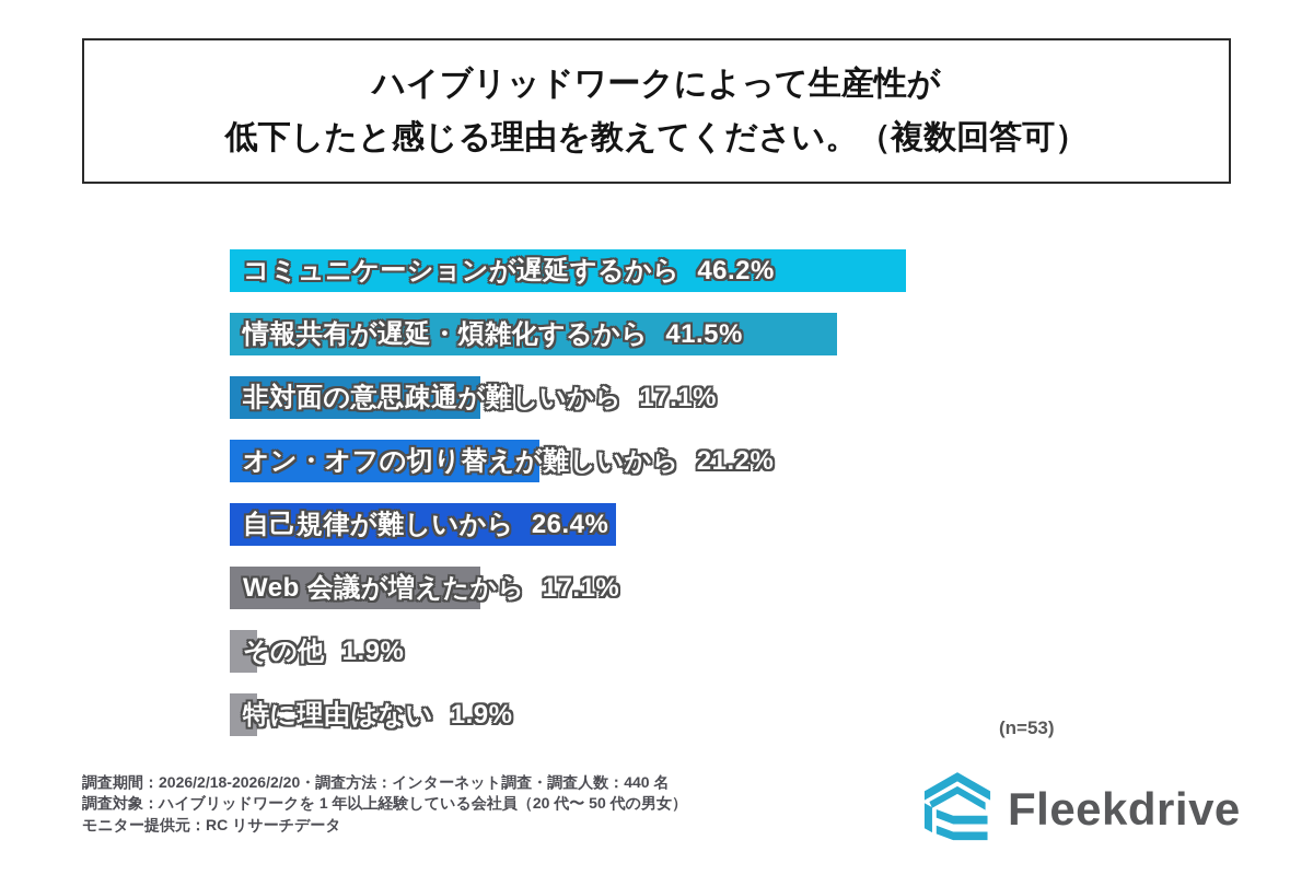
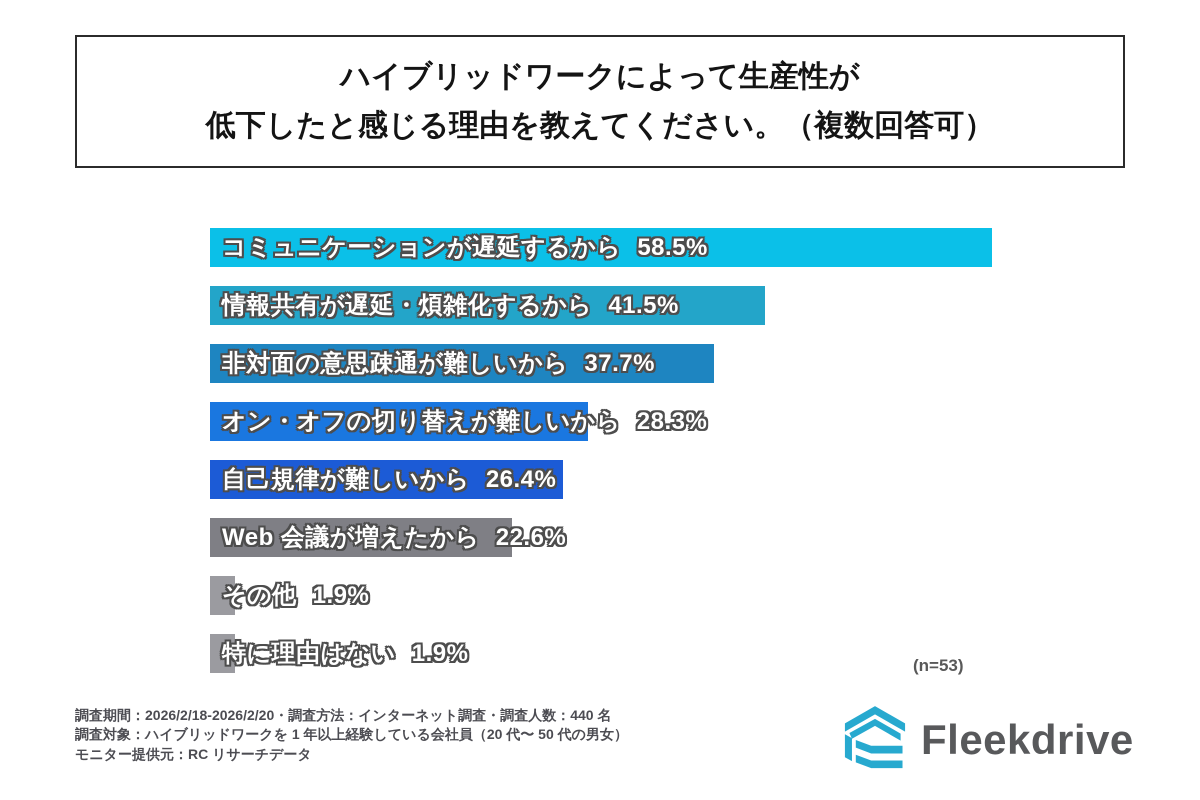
コミュニケーションが遅延するから: 46.2% -> 58.5%
非対面の意思疎通が難しいから: 17.1% -> 37.7%
オン・オフの切り替えが難しいから: 21.2% -> 28.3%
Web 会議が増えたから: 17.1% -> 22.6%
